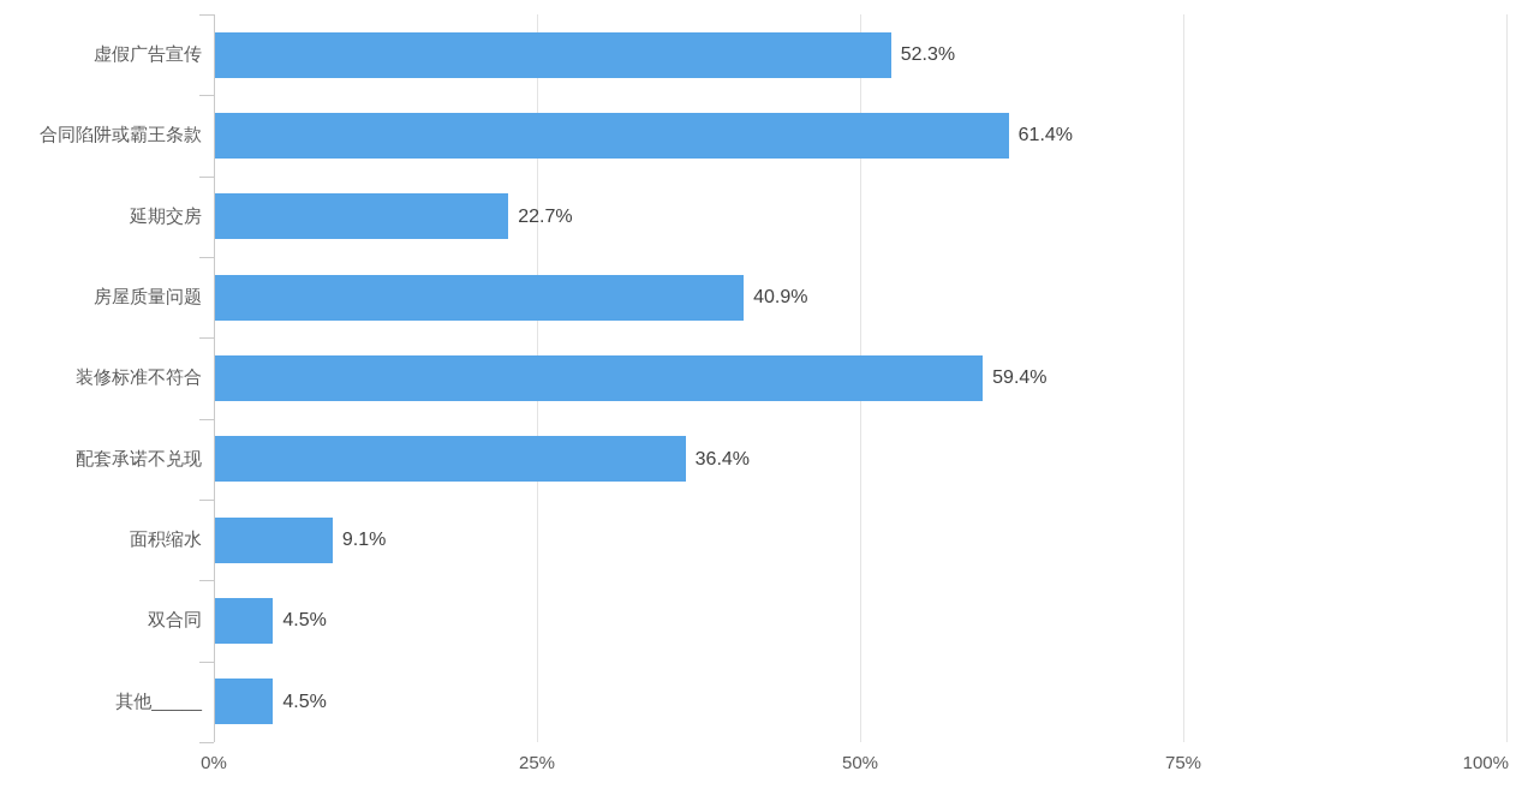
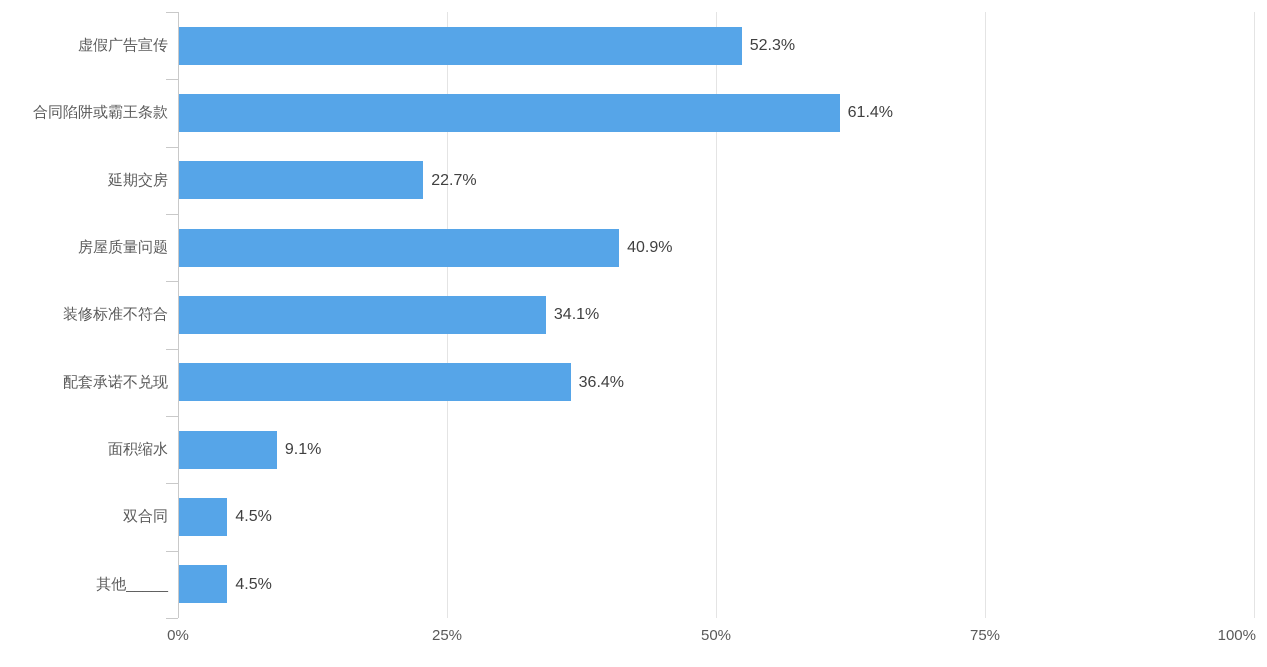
装修标准不符合: 59.4% -> 34.1%
